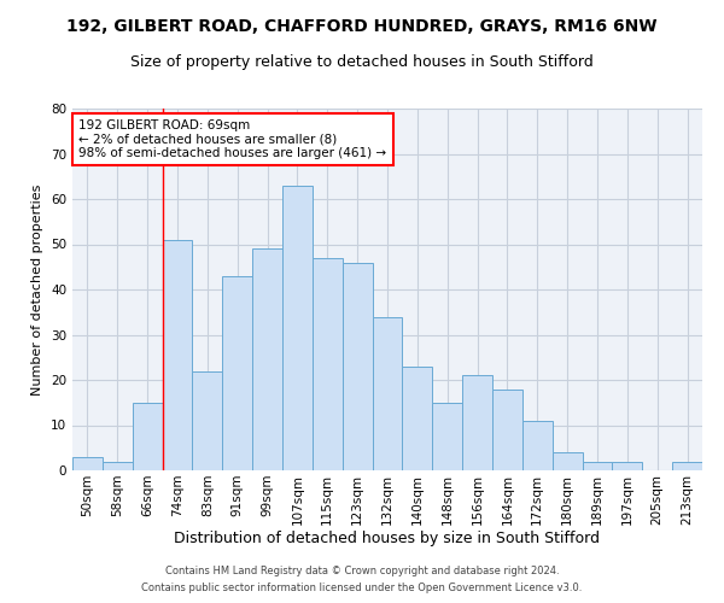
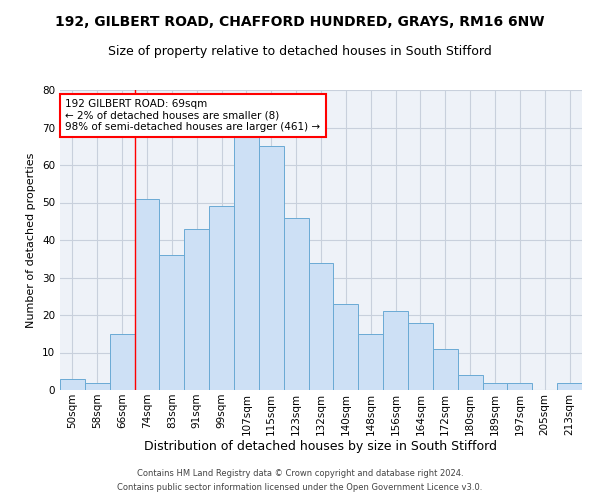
83sqm: 22 -> 36
107sqm: 63 -> 68
115sqm: 47 -> 65
